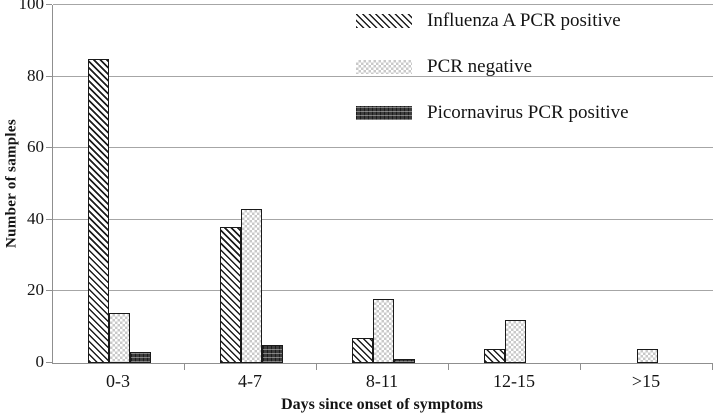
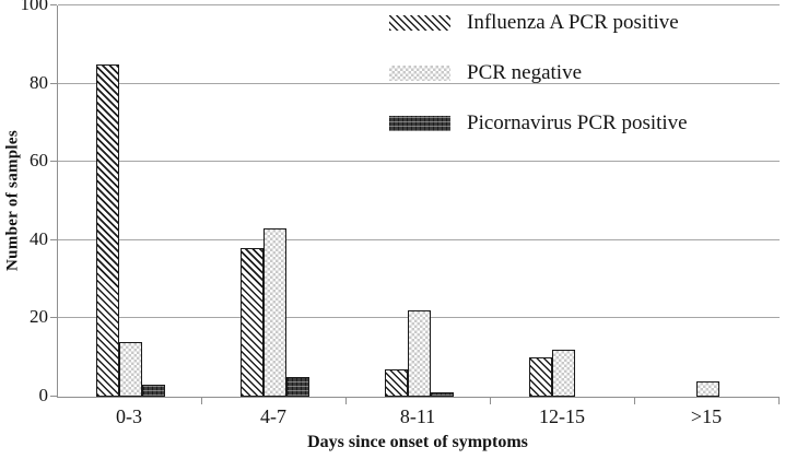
PCR negative/8-11: 18 -> 22
Influenza A PCR positive/12-15: 4 -> 10
